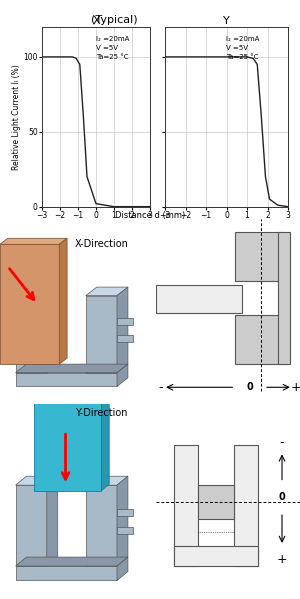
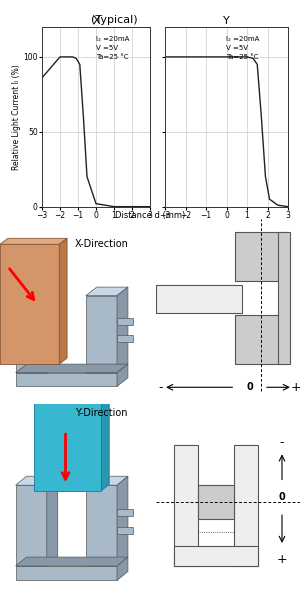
−3: 100 -> 86
